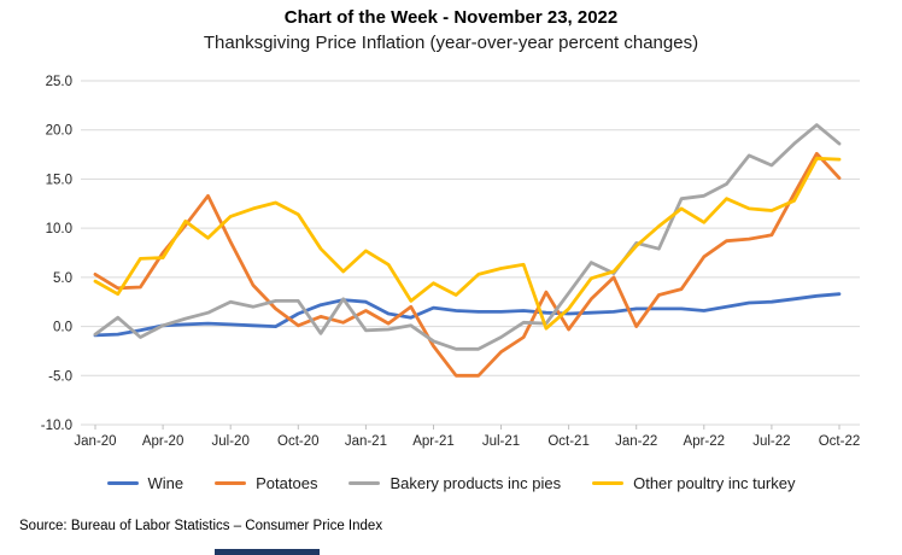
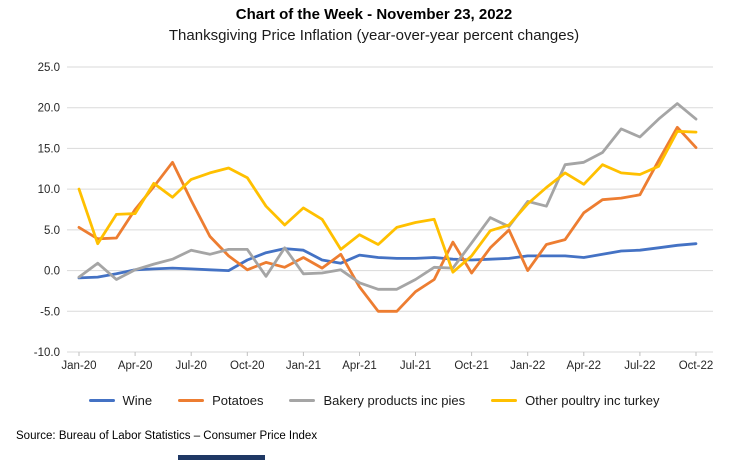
Other poultry inc turkey/Jan-20: 5 -> 10
